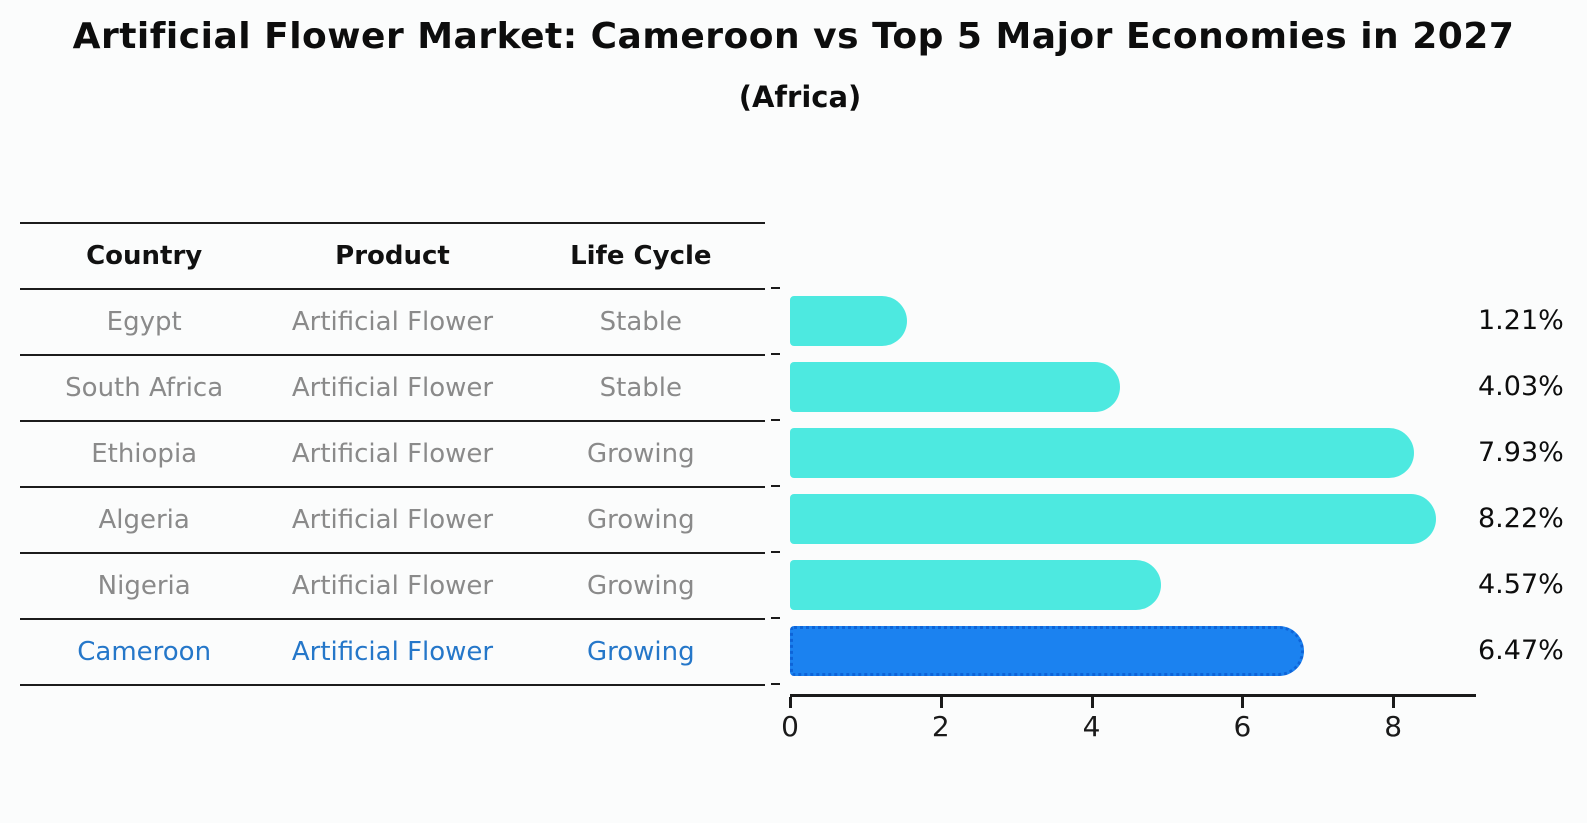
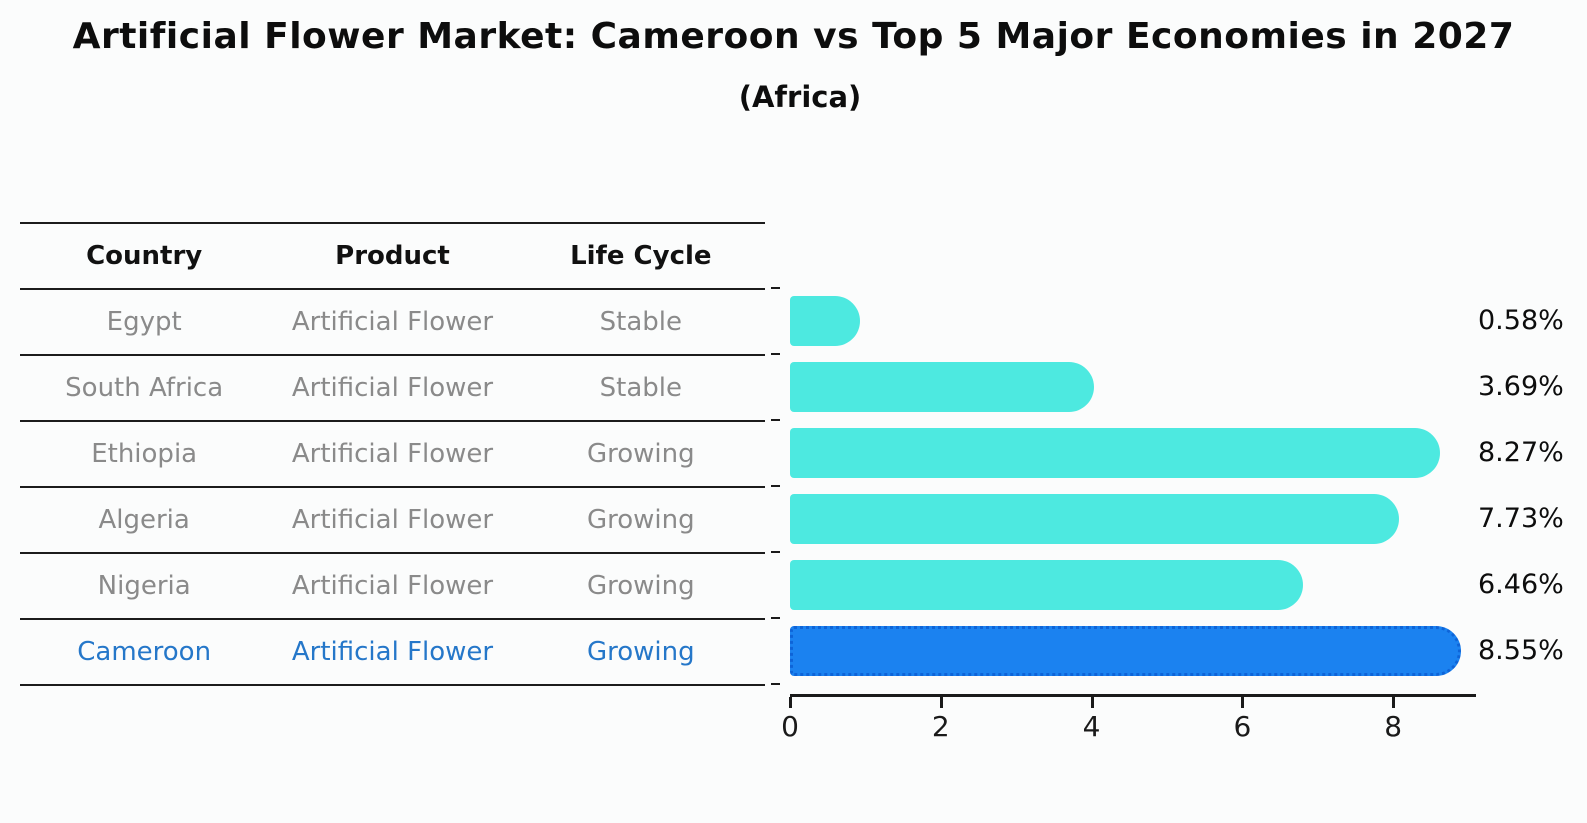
Egypt: 1.21% -> 0.58%
South Africa: 4.03% -> 3.69%
Ethiopia: 7.93% -> 8.27%
Algeria: 8.22% -> 7.73%
Nigeria: 4.57% -> 6.46%
Cameroon: 6.47% -> 8.55%
